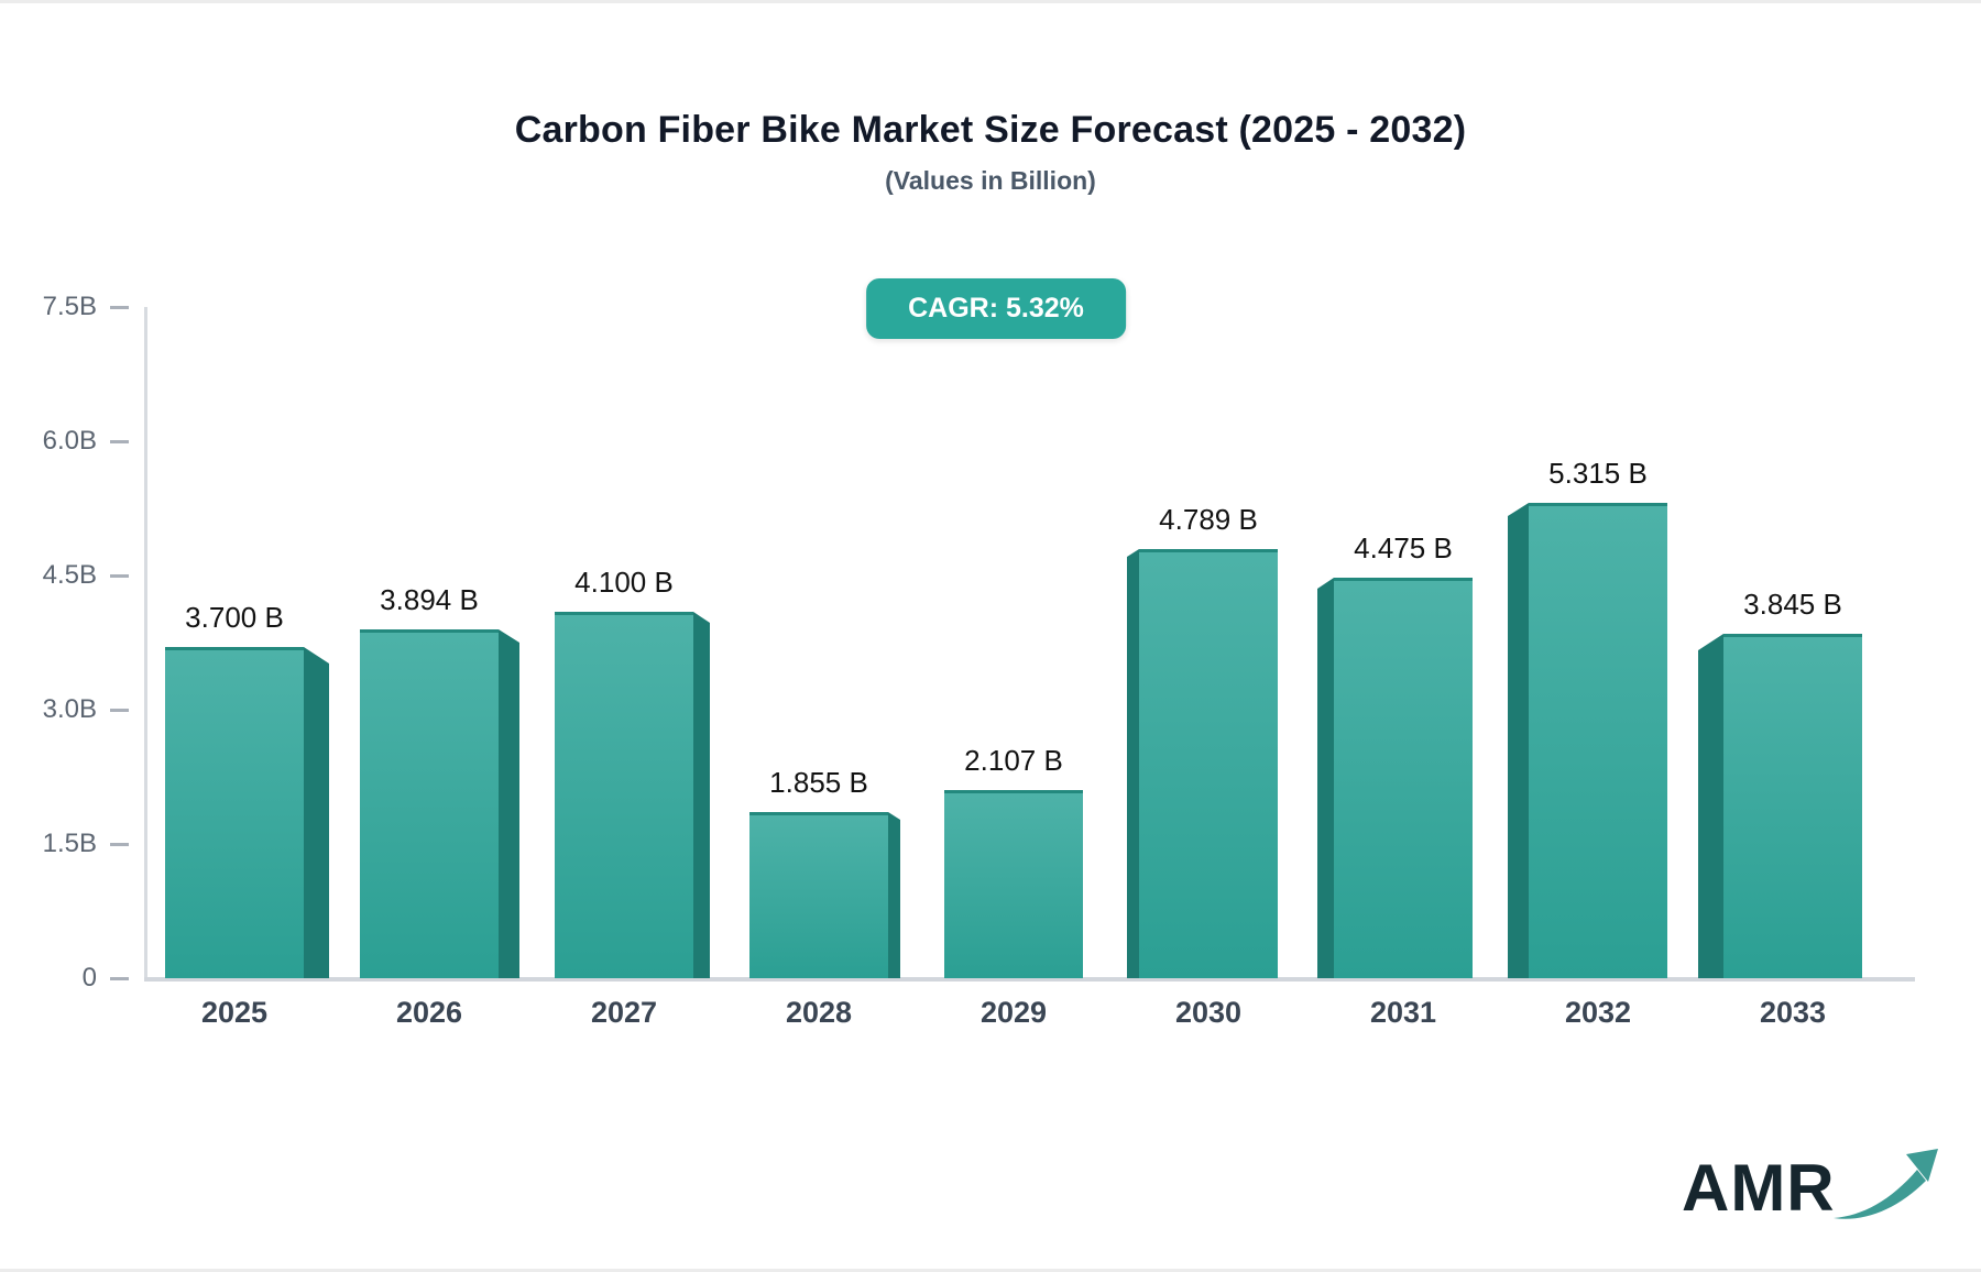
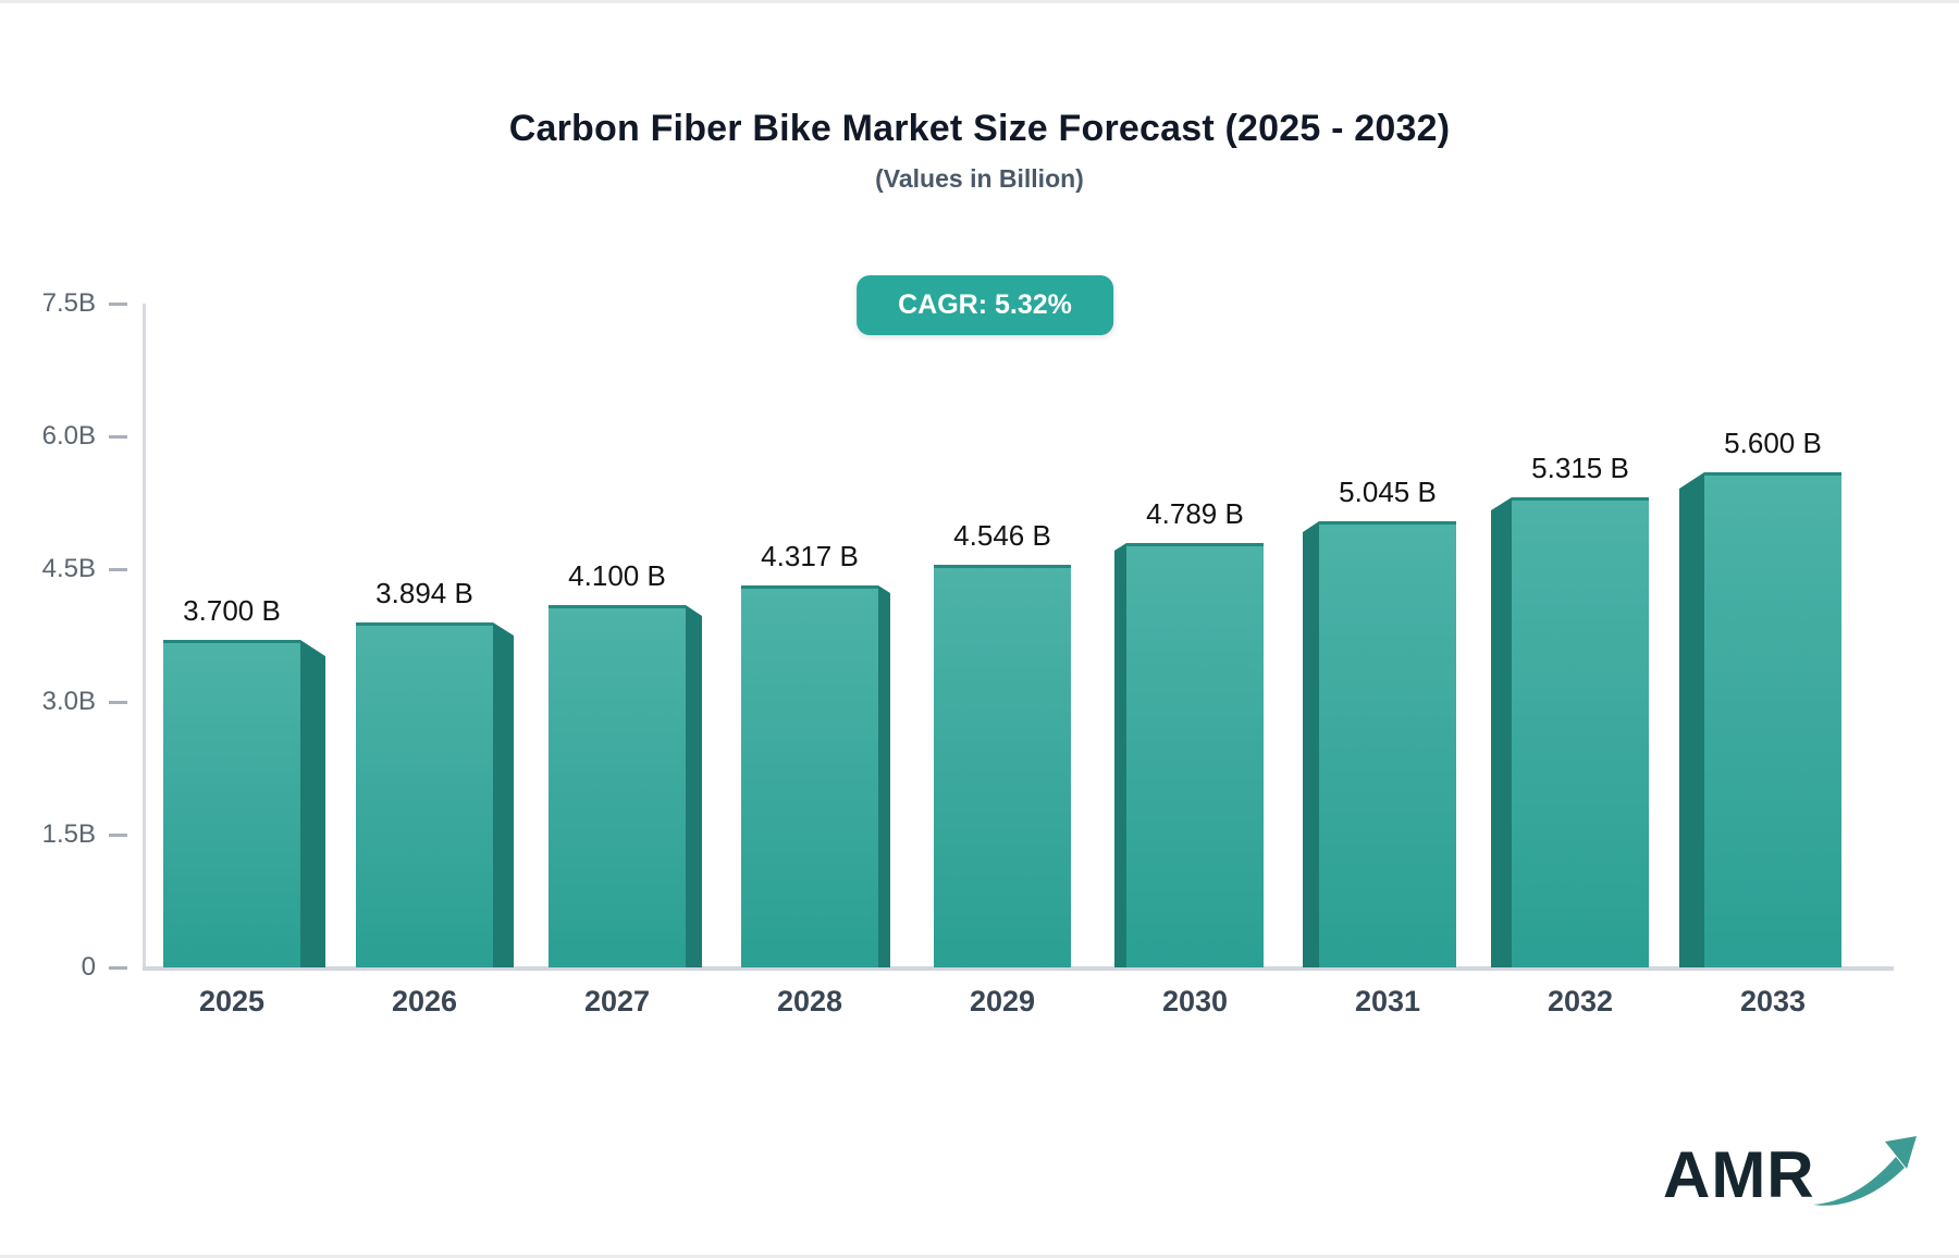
2028: 1.855 -> 4.317
2029: 2.107 -> 4.546
2031: 4.475 -> 5.045
2033: 3.845 -> 5.600
